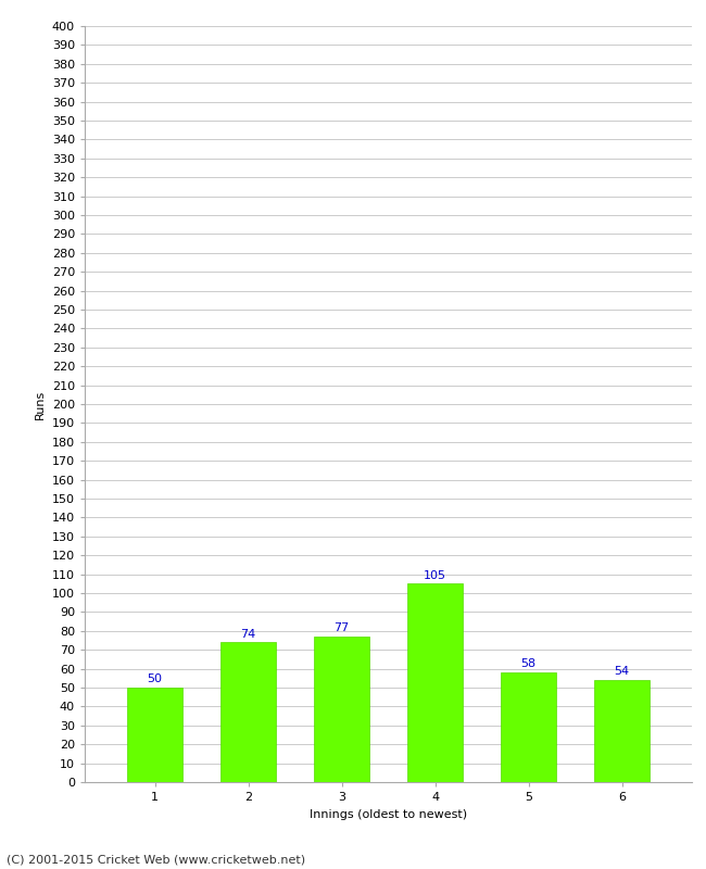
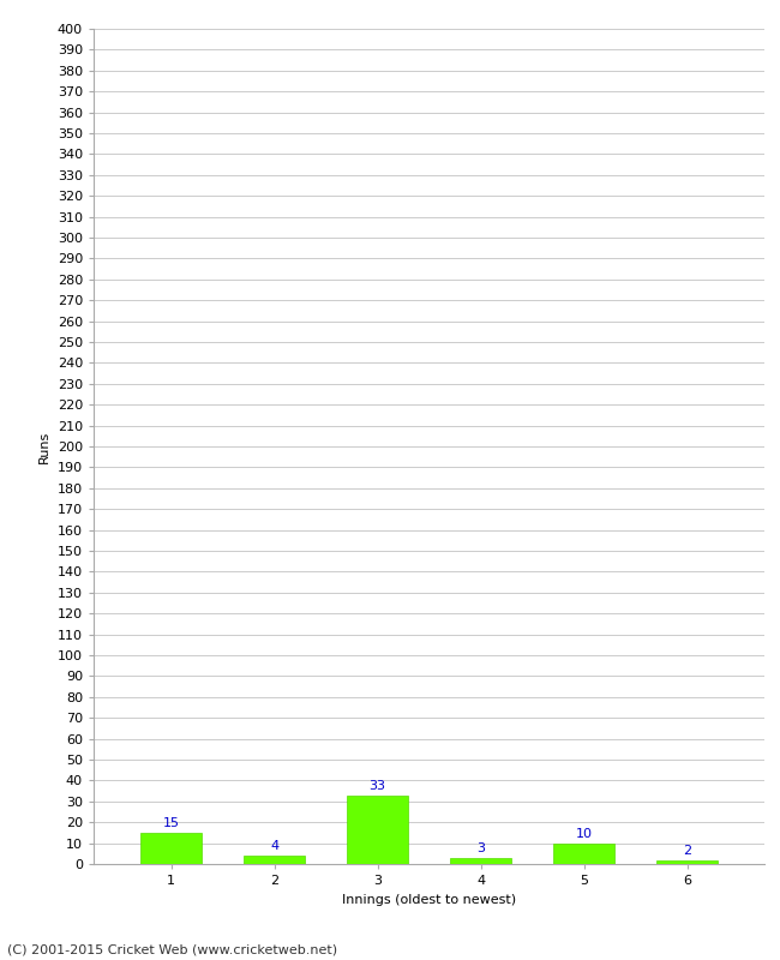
1: 50 -> 15
2: 74 -> 4
3: 77 -> 33
4: 105 -> 3
5: 58 -> 10
6: 54 -> 2
